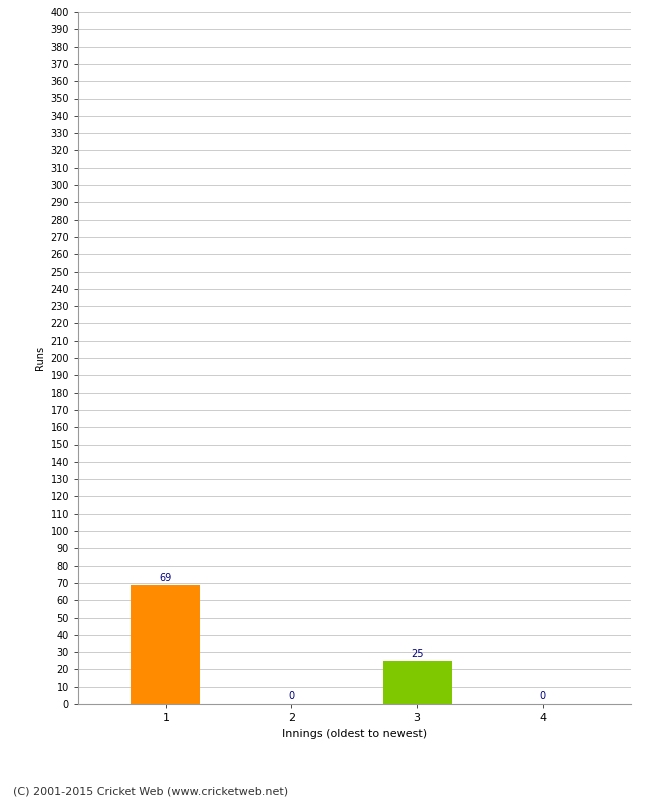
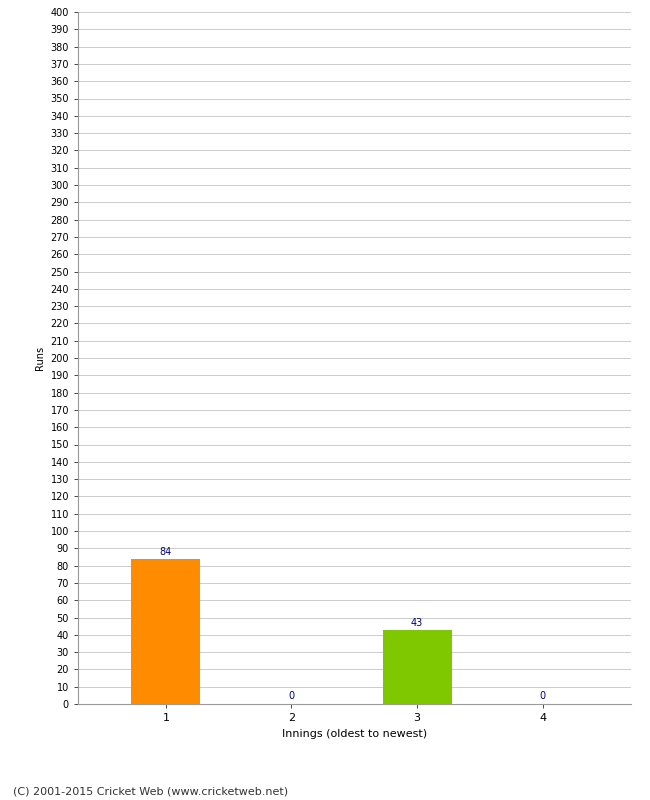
1: 69 -> 84
3: 25 -> 43
